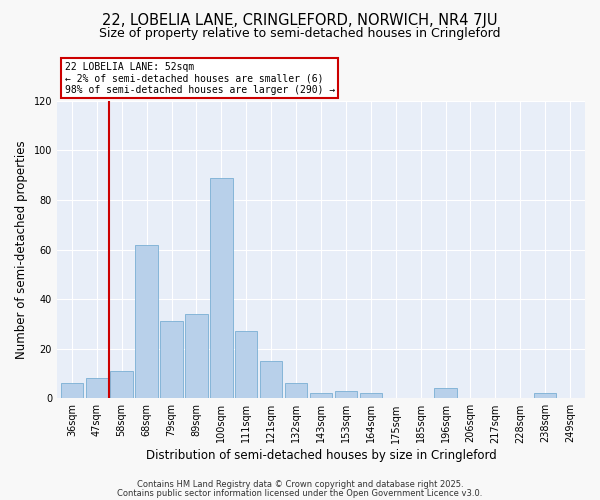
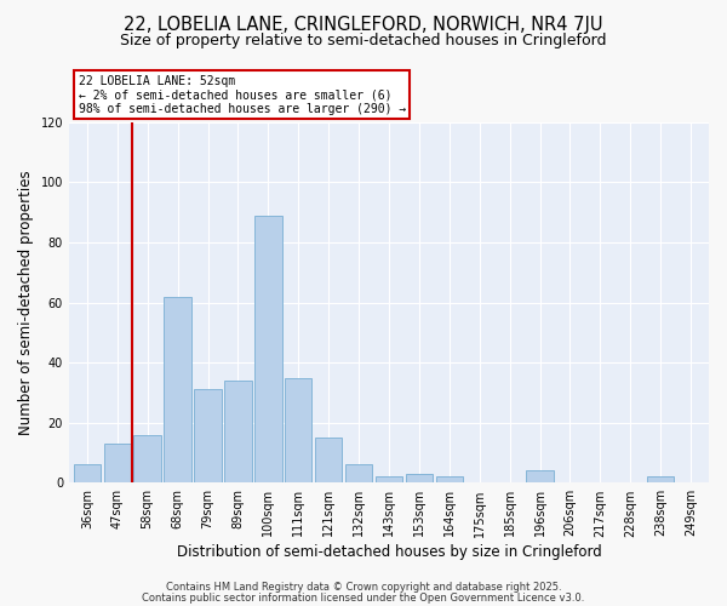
47sqm: 8 -> 13
58sqm: 11 -> 16
111sqm: 27 -> 35
